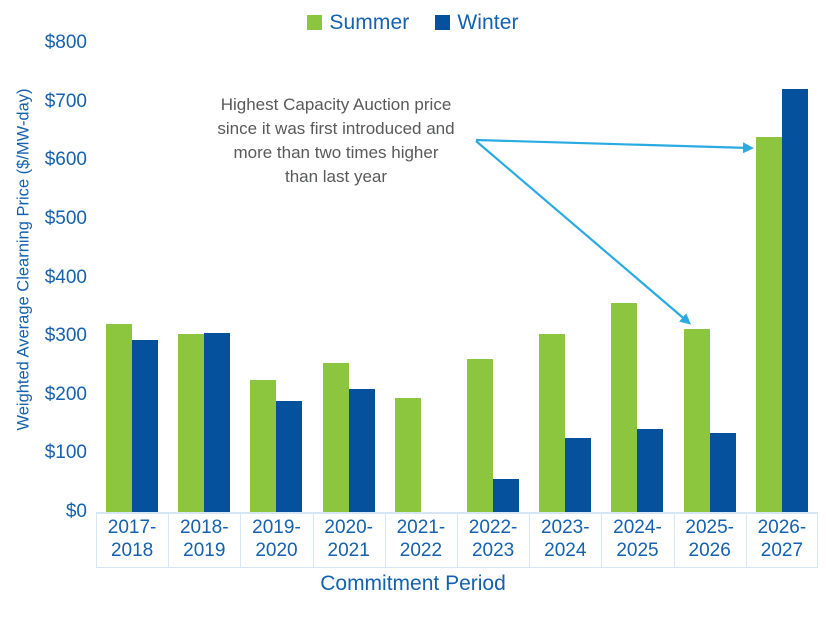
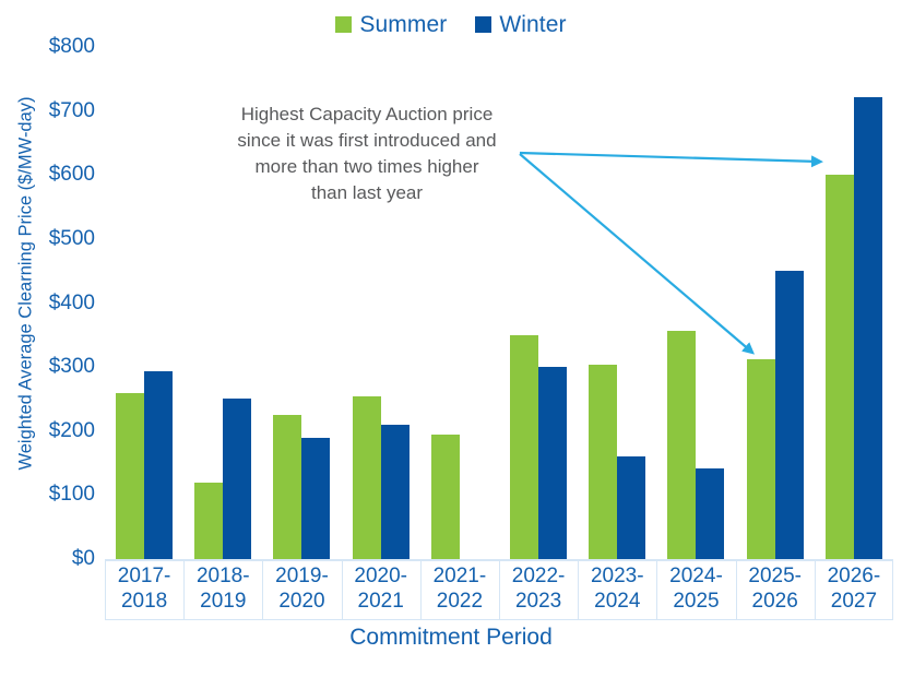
Summer/2017-2018: $320 -> $260
Summer/2018-2019: $300 -> $120
Winter/2018-2019: $300 -> $250
Summer/2022-2023: $260 -> $350
Winter/2022-2023: $60 -> $300
Winter/2023-2024: $130 -> $160
Winter/2025-2026: $130 -> $450
Summer/2026-2027: $640 -> $600
